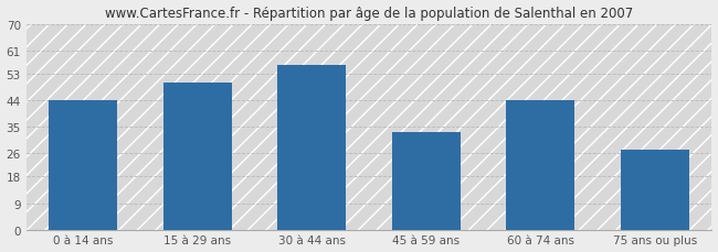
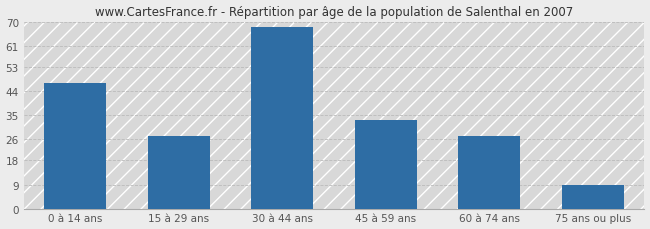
0 à 14 ans: 44 -> 47
15 à 29 ans: 50 -> 27
30 à 44 ans: 56 -> 68
60 à 74 ans: 44 -> 27
75 ans ou plus: 27 -> 9
